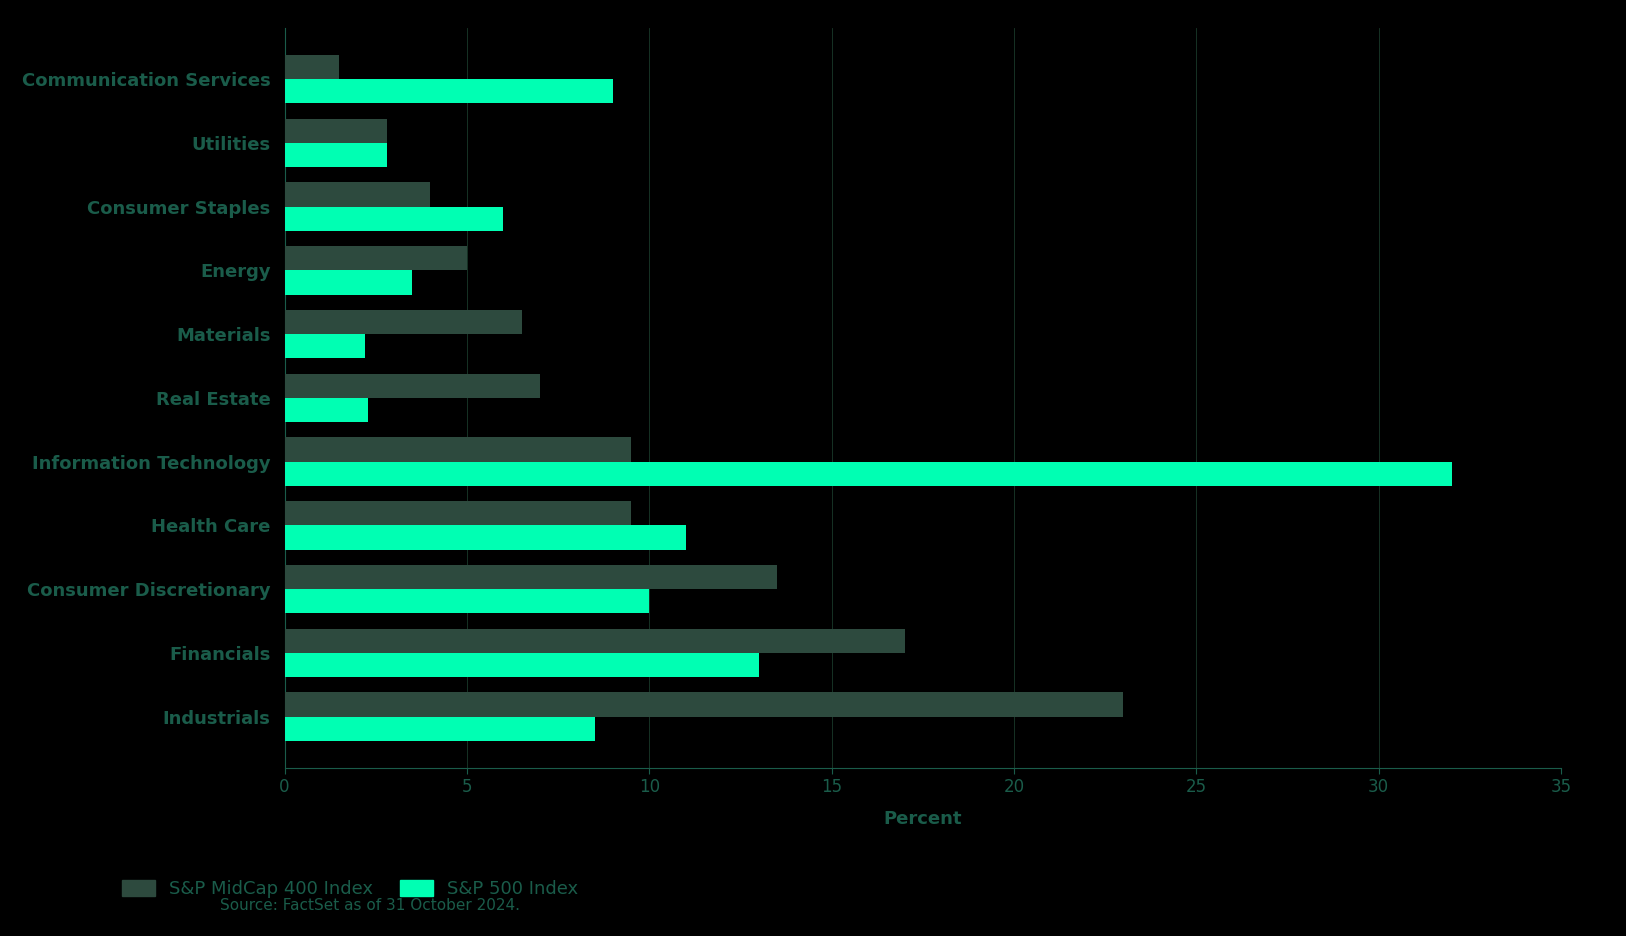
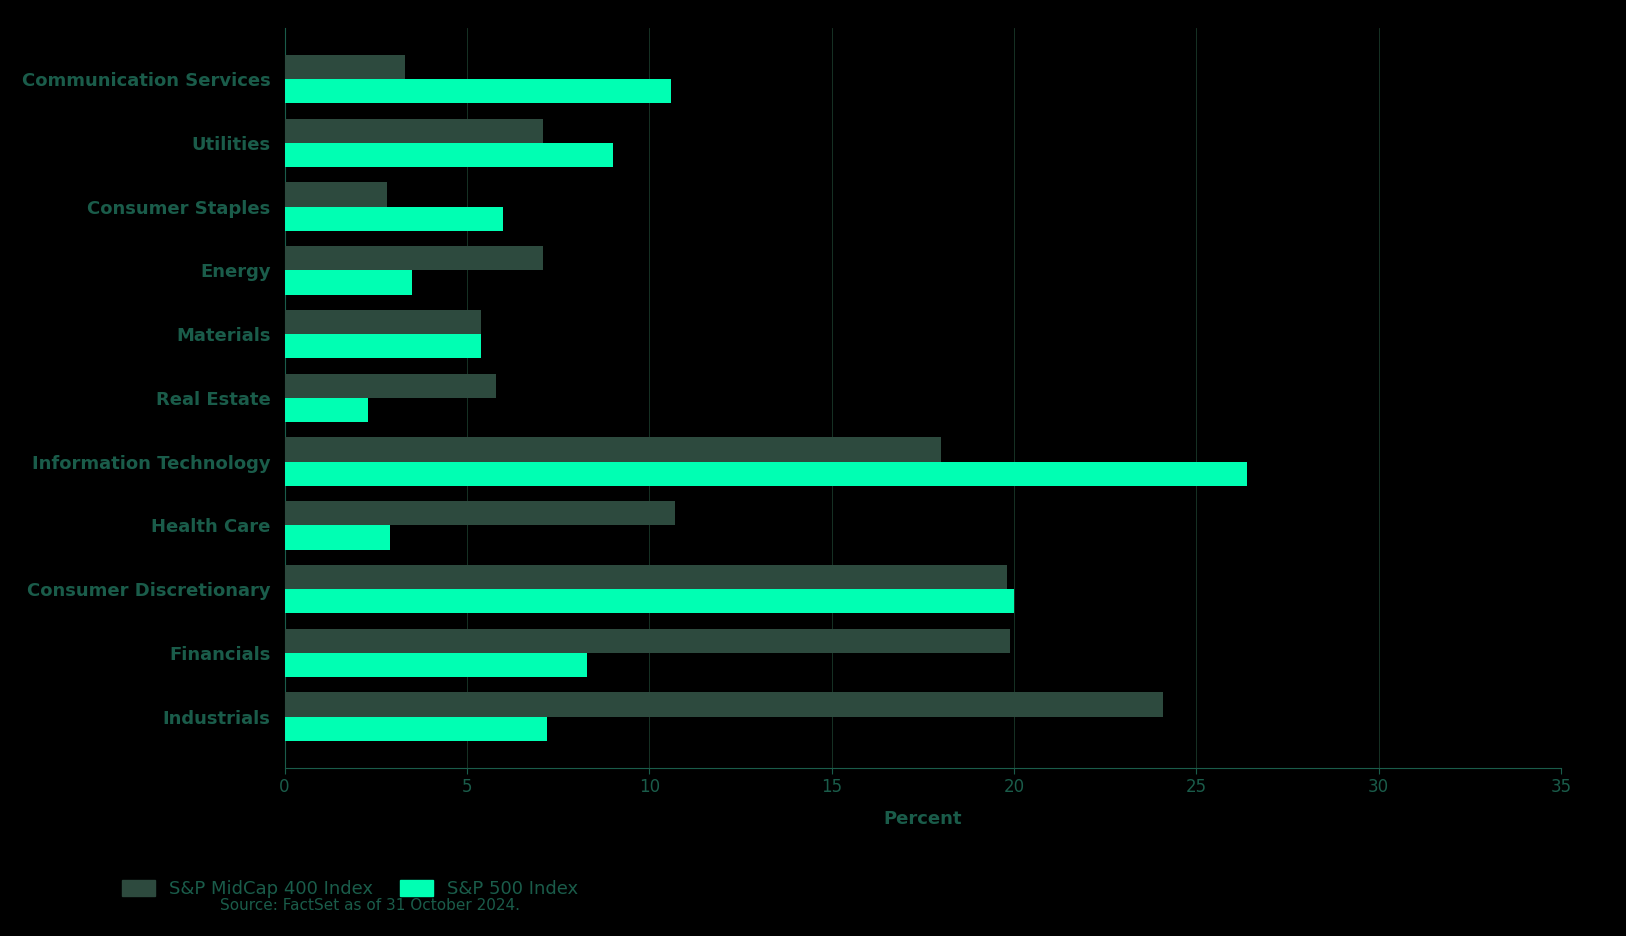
S&P MidCap 400 Index/Communication Services: 1.5 -> 3.3
S&P 500 Index/Communication Services: 9.0 -> 10.6
S&P MidCap 400 Index/Utilities: 2.8 -> 7.1
S&P 500 Index/Utilities: 2.8 -> 9.0
S&P MidCap 400 Index/Consumer Staples: 4.0 -> 2.8
S&P MidCap 400 Index/Energy: 5.0 -> 7.1
S&P MidCap 400 Index/Materials: 6.5 -> 5.4
S&P 500 Index/Materials: 2.2 -> 5.4
S&P MidCap 400 Index/Real Estate: 7.0 -> 5.8
S&P MidCap 400 Index/Information Technology: 9.5 -> 18.0
S&P 500 Index/Information Technology: 32.0 -> 26.4
S&P MidCap 400 Index/Health Care: 9.5 -> 10.7
S&P 500 Index/Health Care: 11.0 -> 2.9
S&P MidCap 400 Index/Consumer Discretionary: 13.5 -> 19.8
S&P 500 Index/Consumer Discretionary: 10.0 -> 20.0
S&P MidCap 400 Index/Financials: 17.0 -> 19.9
S&P 500 Index/Financials: 13.0 -> 8.3
S&P MidCap 400 Index/Industrials: 23.0 -> 24.1
S&P 500 Index/Industrials: 8.5 -> 7.2
